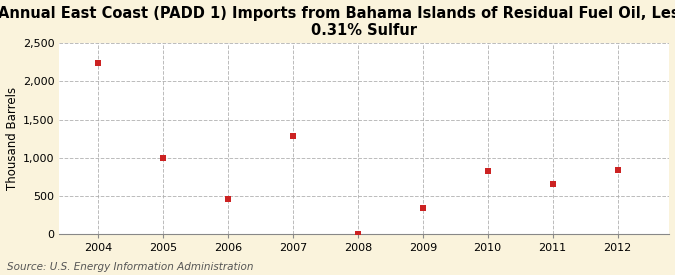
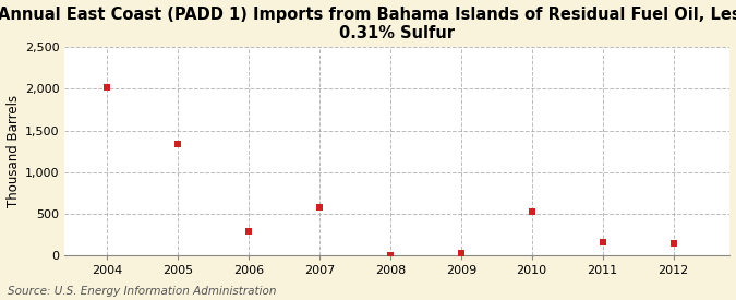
2004: 2,240 -> 2,020
2005: 1,000 -> 1,330
2006: 460 -> 290
2007: 1,280 -> 580
2009: 340 -> 30
2010: 820 -> 520
2011: 660 -> 160
2012: 840 -> 140
